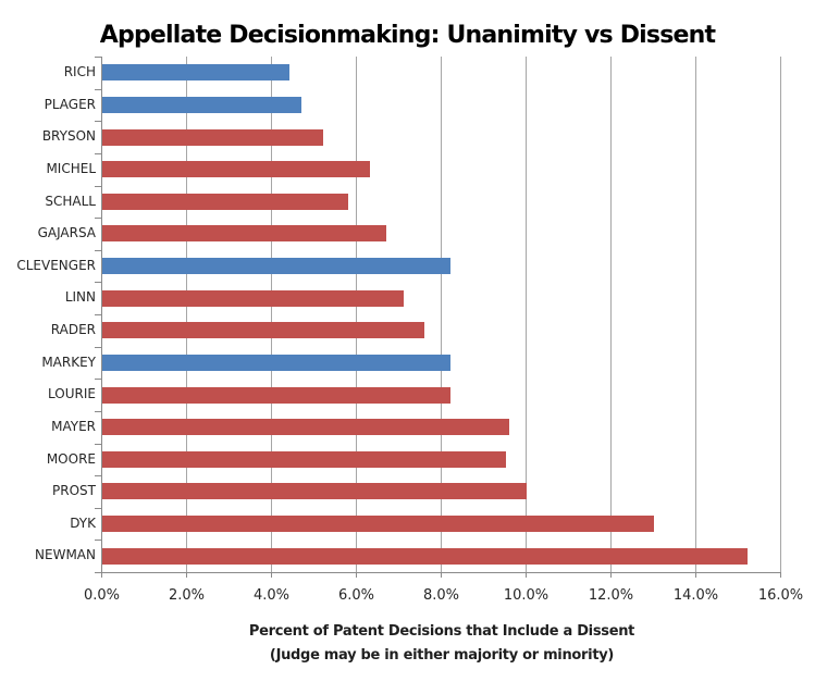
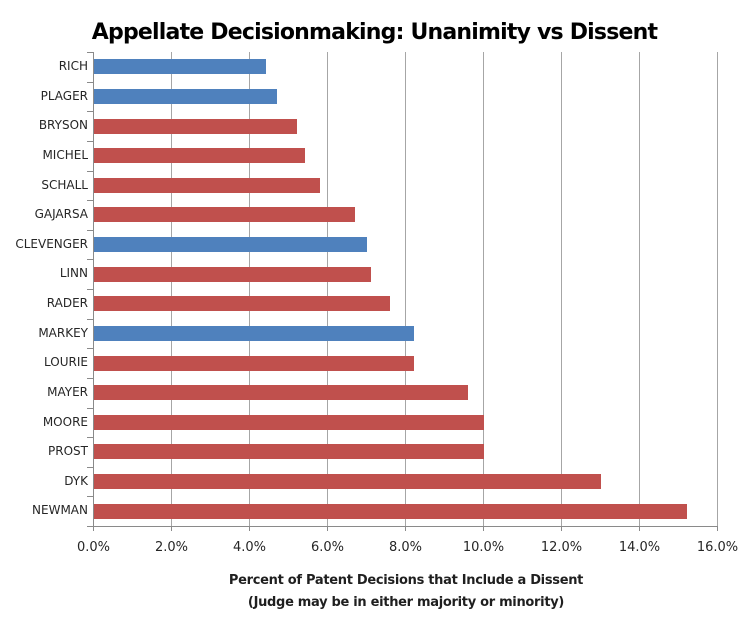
MICHEL: 6.3% -> 5.4%
CLEVENGER: 8.2% -> 7.0%
MOORE: 9.5% -> 10.0%
